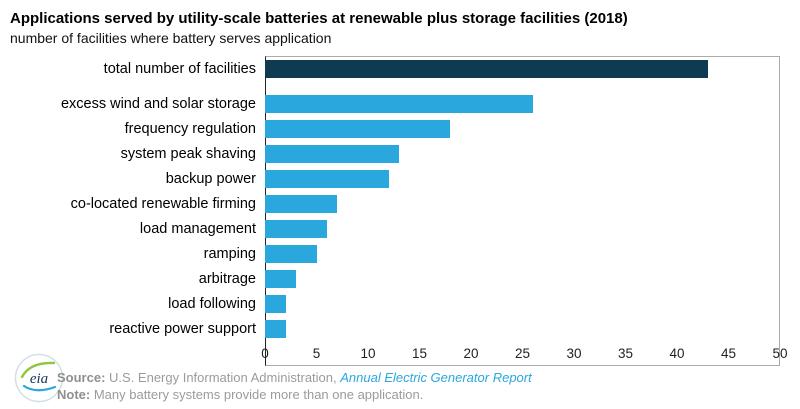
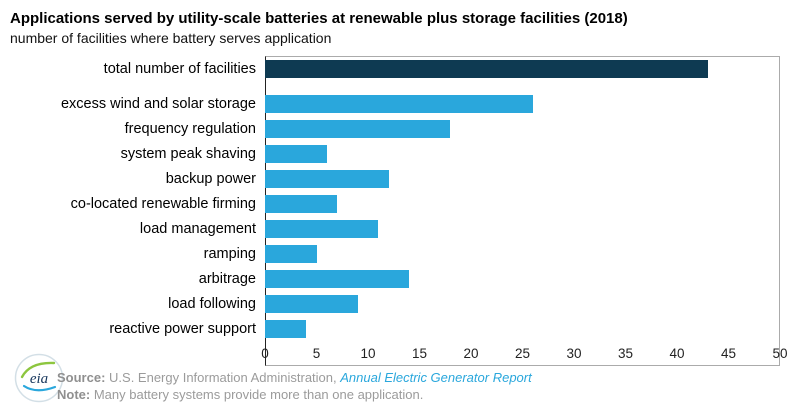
system peak shaving: 13 -> 6
load management: 6 -> 11
arbitrage: 3 -> 14
load following: 2 -> 9
reactive power support: 2 -> 4
